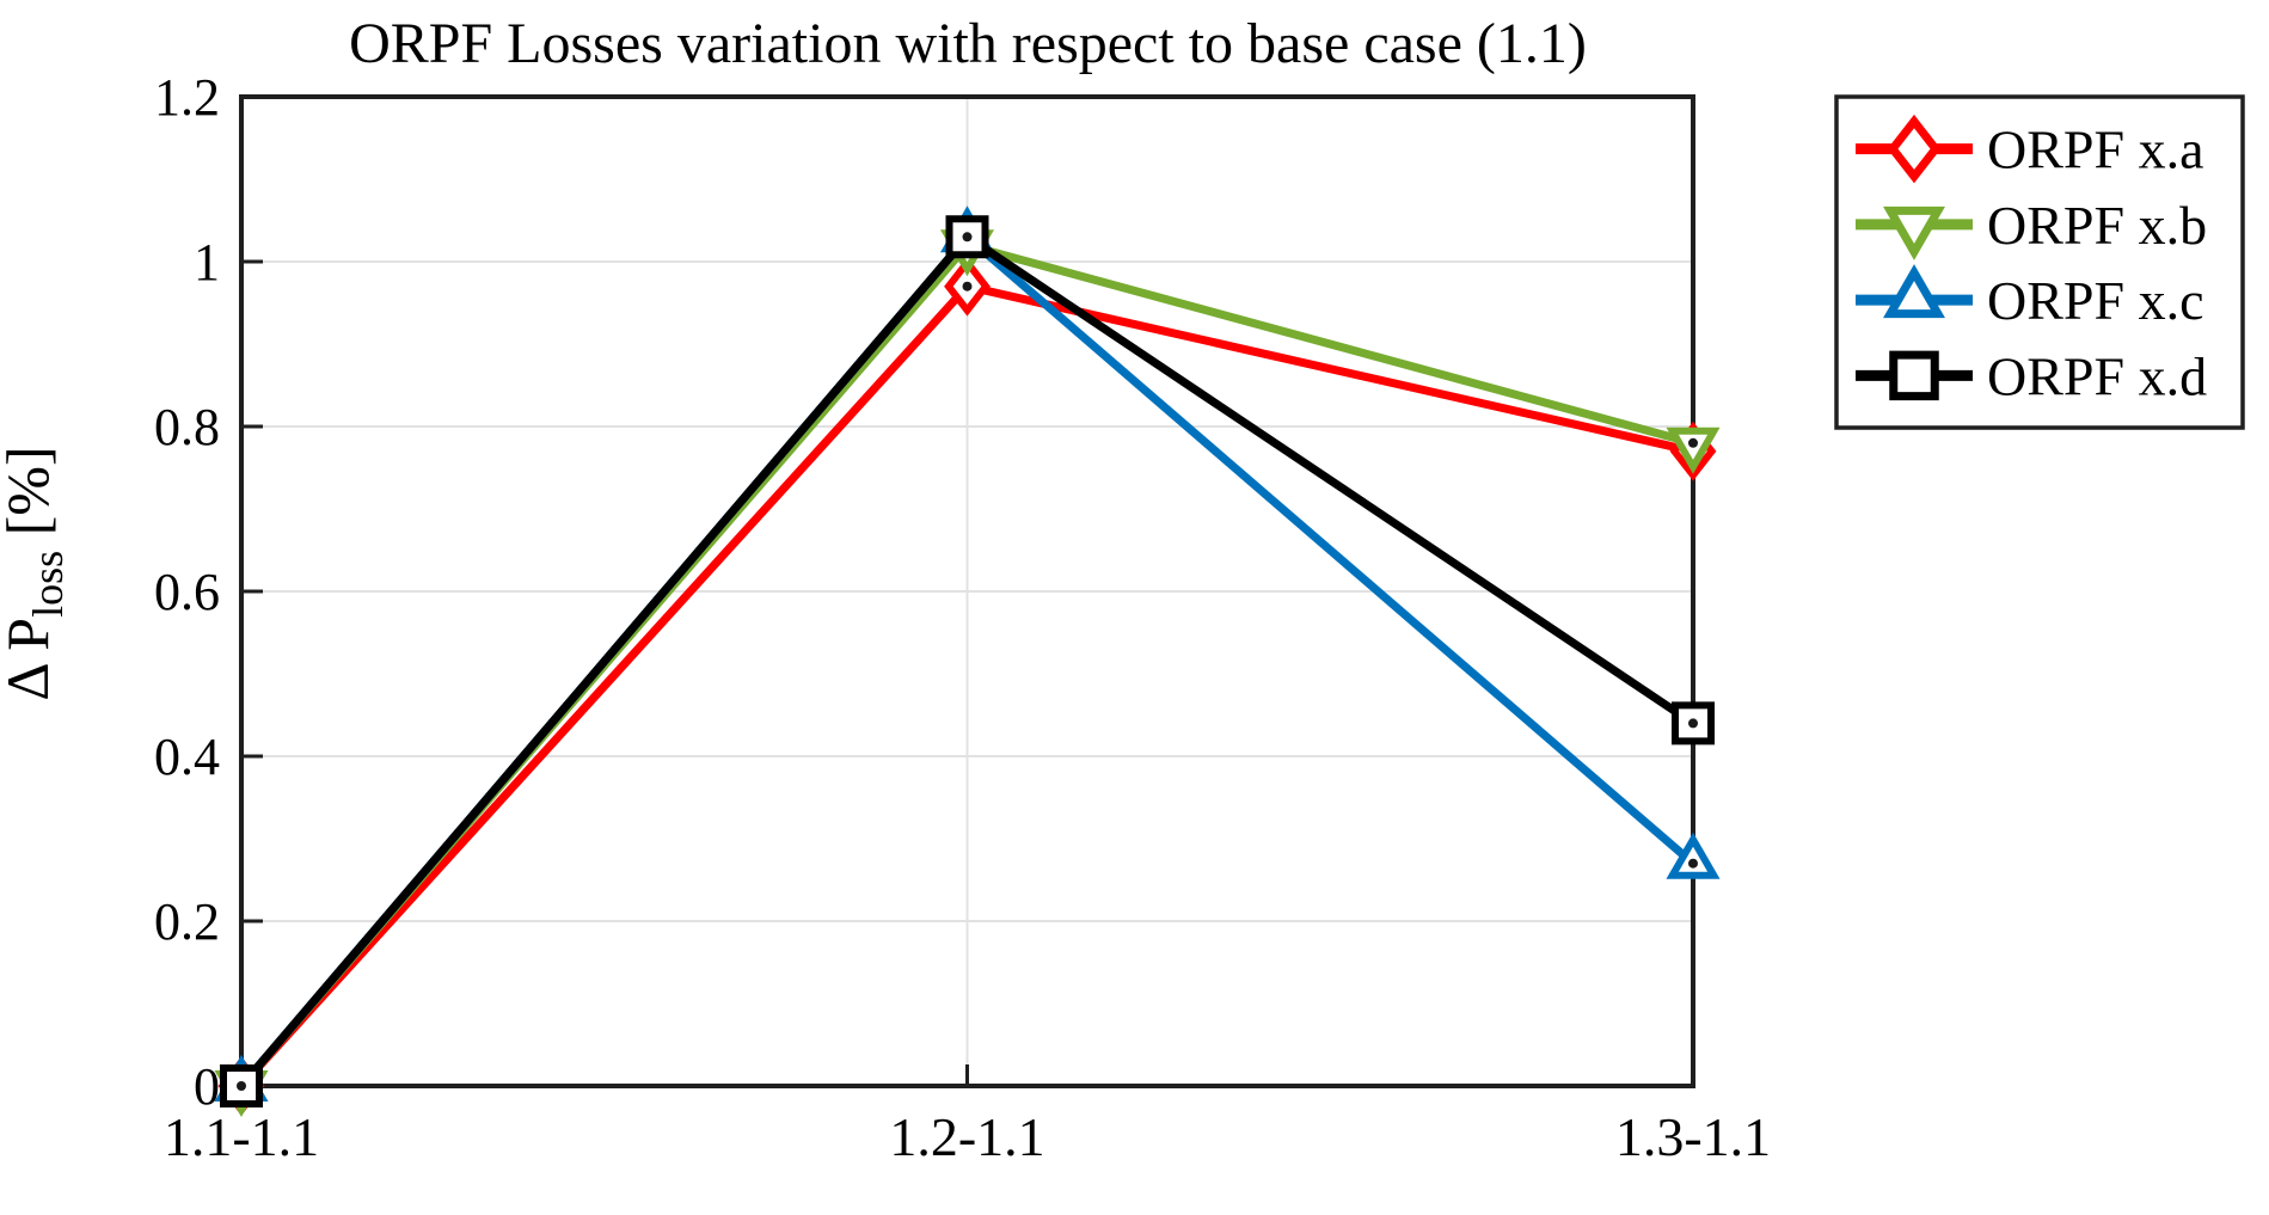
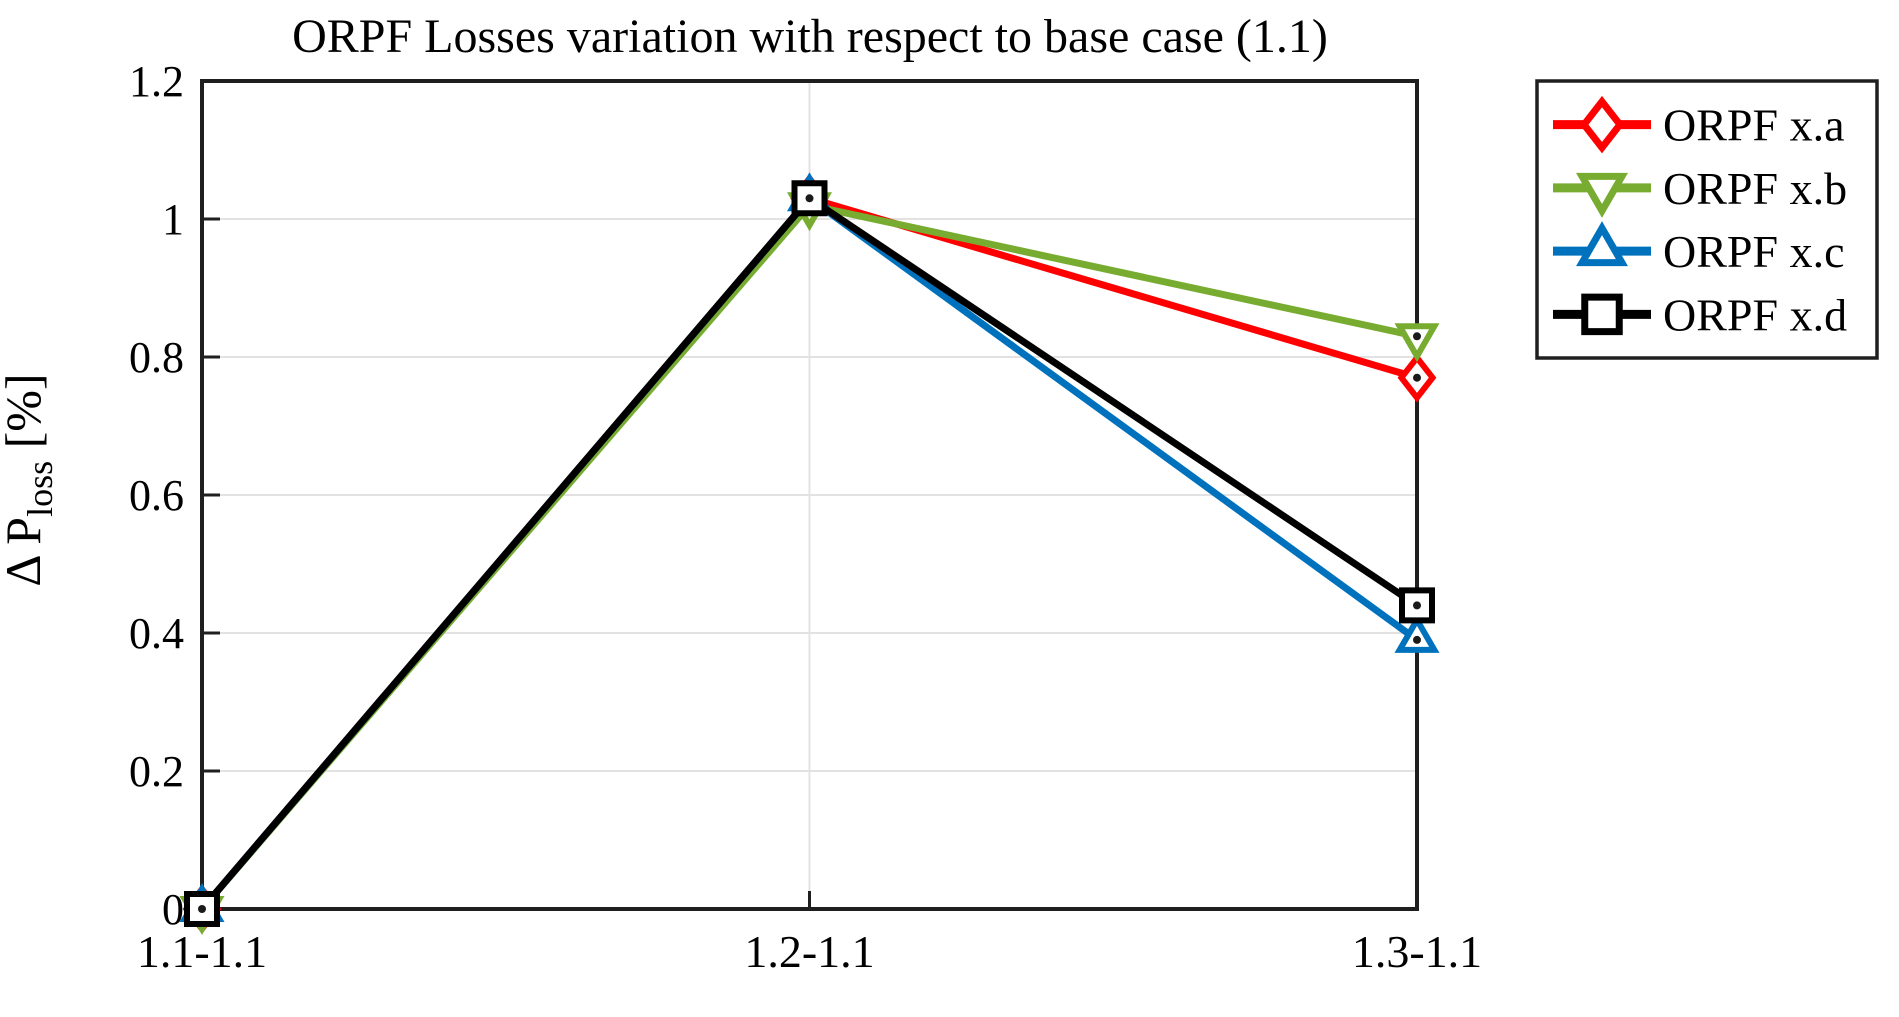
ORPF x.a/1.2-1.1: 0.97 -> 1.03
ORPF x.b/1.3-1.1: 0.78 -> 0.83
ORPF x.c/1.3-1.1: 0.27 -> 0.39
